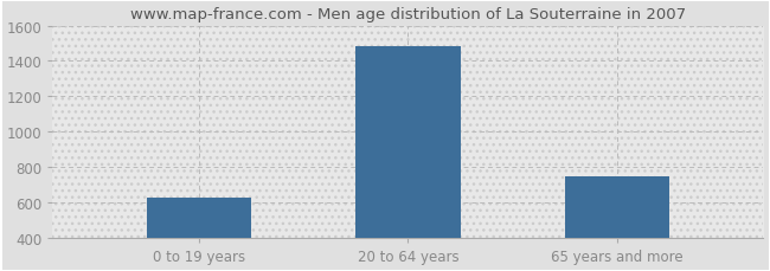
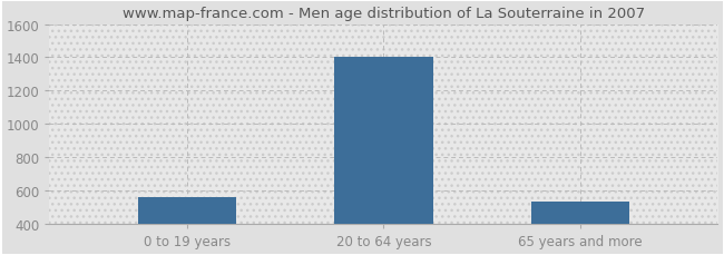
0 to 19 years: 630 -> 560
20 to 64 years: 1480 -> 1400
65 years and more: 750 -> 540
